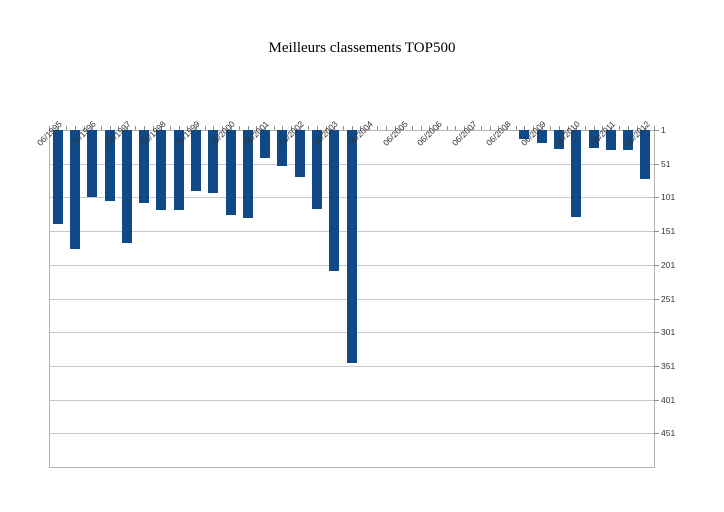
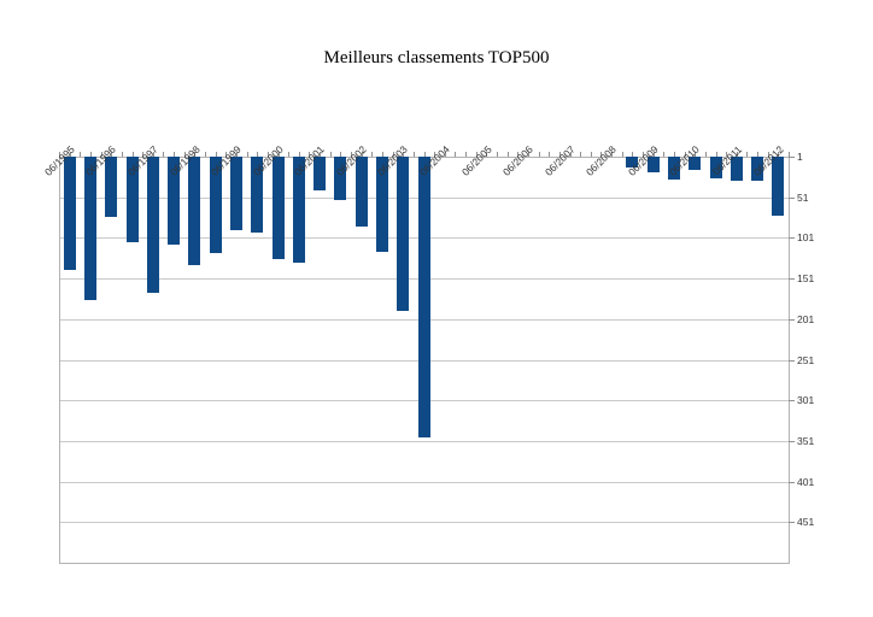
06/1996: 100 -> 80
06/1998: 120 -> 140
06/2002: 70 -> 90
06/2003: 210 -> 190
06/2010: 130 -> 20
